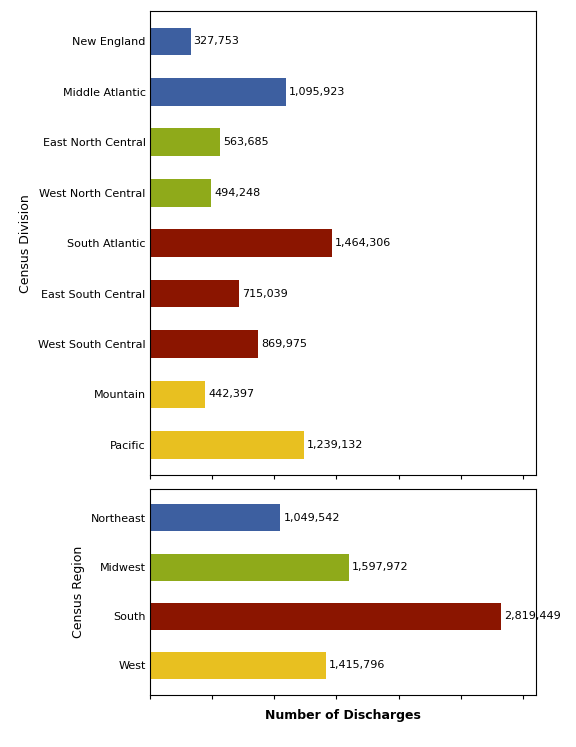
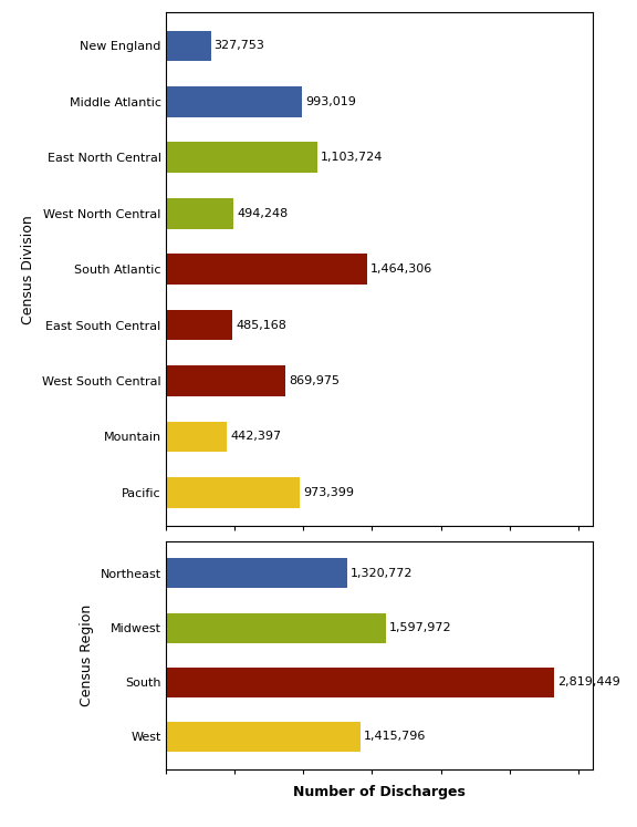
Middle Atlantic: 1,095,923 -> 993,019
East North Central: 563,685 -> 1,103,724
East South Central: 715,039 -> 485,168
Pacific: 1,239,132 -> 973,399
Northeast: 1,049,542 -> 1,320,772
